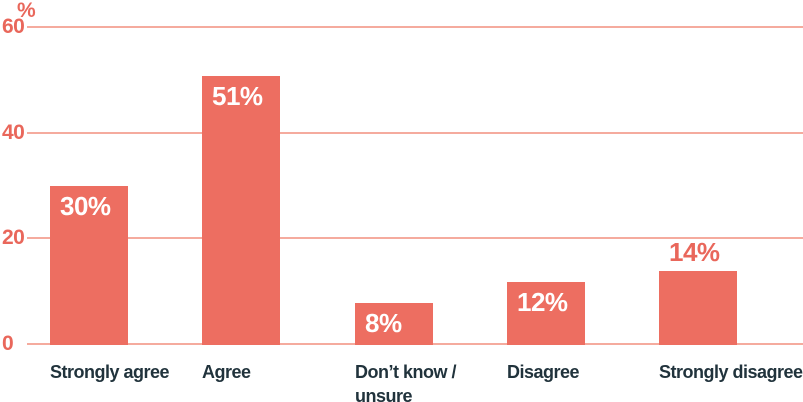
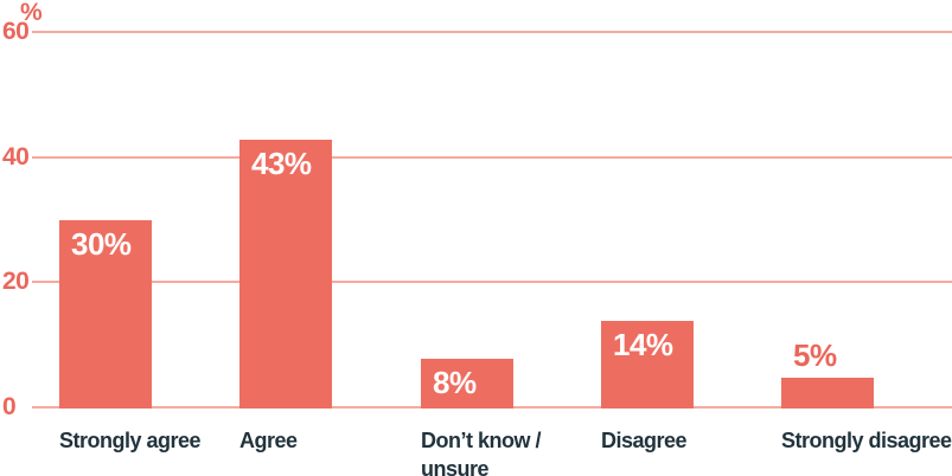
Agree: 51% -> 43%
Disagree: 12% -> 14%
Strongly disagree: 14% -> 5%
